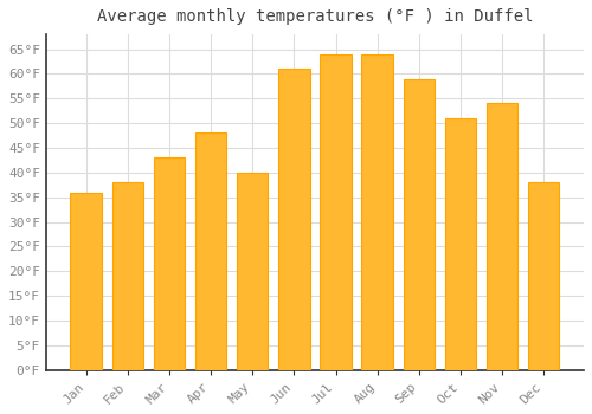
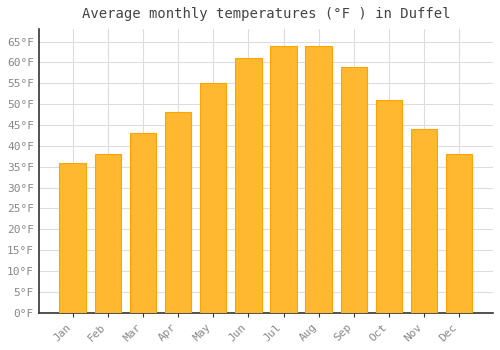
May: 40°F -> 55°F
Nov: 54°F -> 44°F
